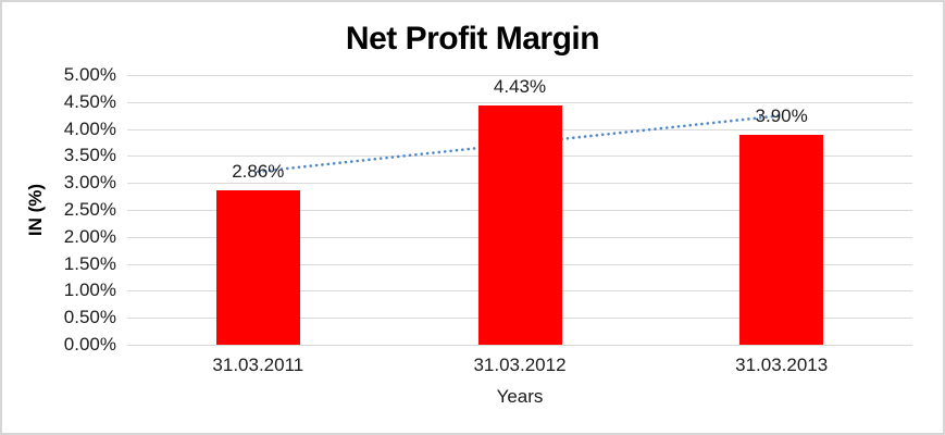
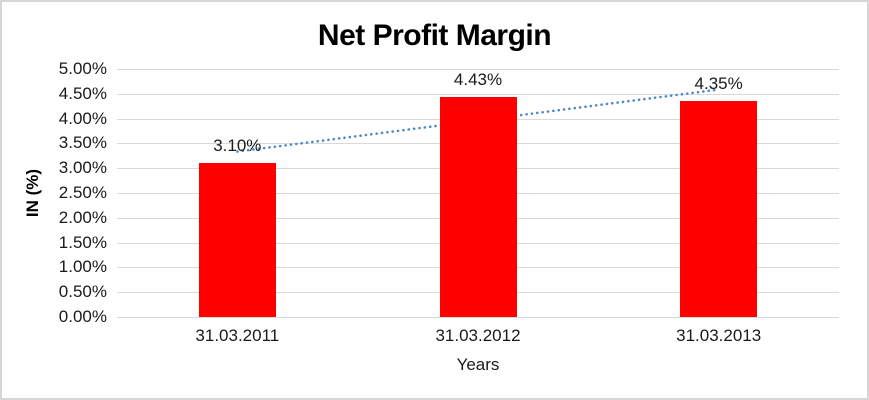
31.03.2011: 2.86% -> 3.10%
31.03.2013: 3.90% -> 4.35%
